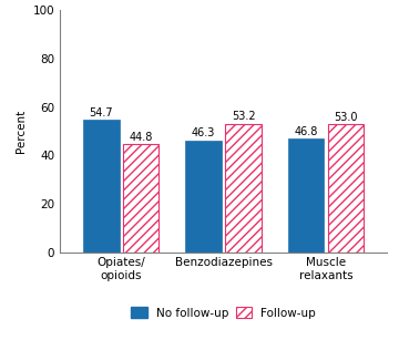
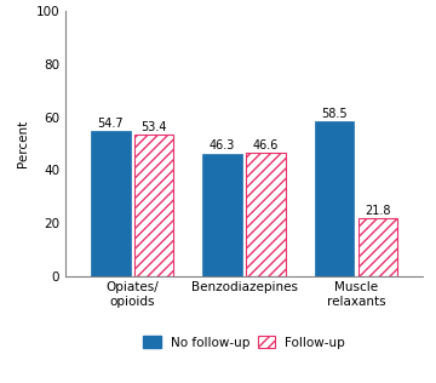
Follow-up/Opiates/ opioids: 44.8 -> 53.4
Follow-up/Benzodiazepines: 53.2 -> 46.6
No follow-up/Muscle relaxants: 46.8 -> 58.5
Follow-up/Muscle relaxants: 53.0 -> 21.8
